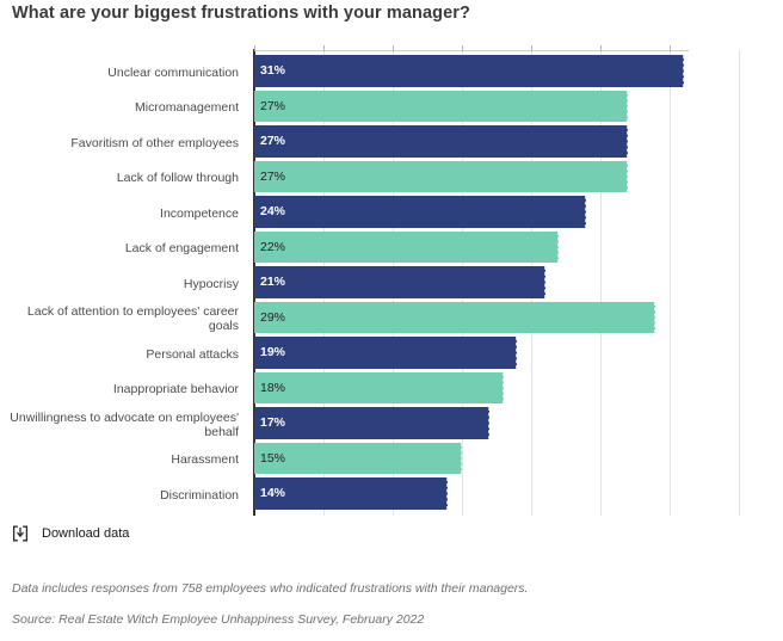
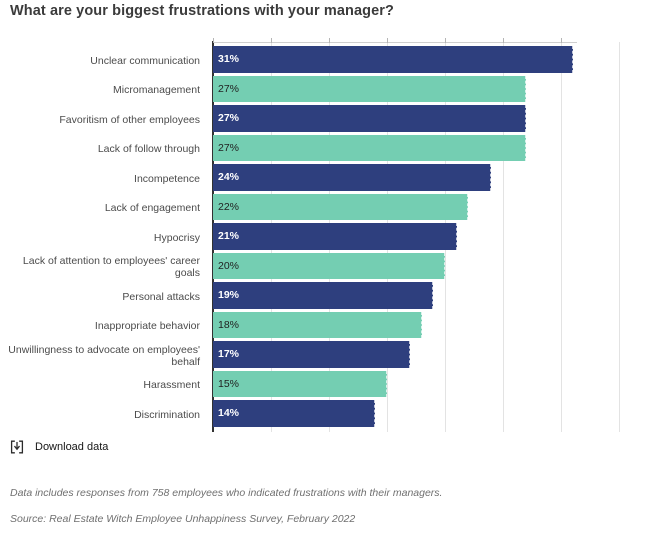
Lack of attention to employees' career goals: 29% -> 20%
